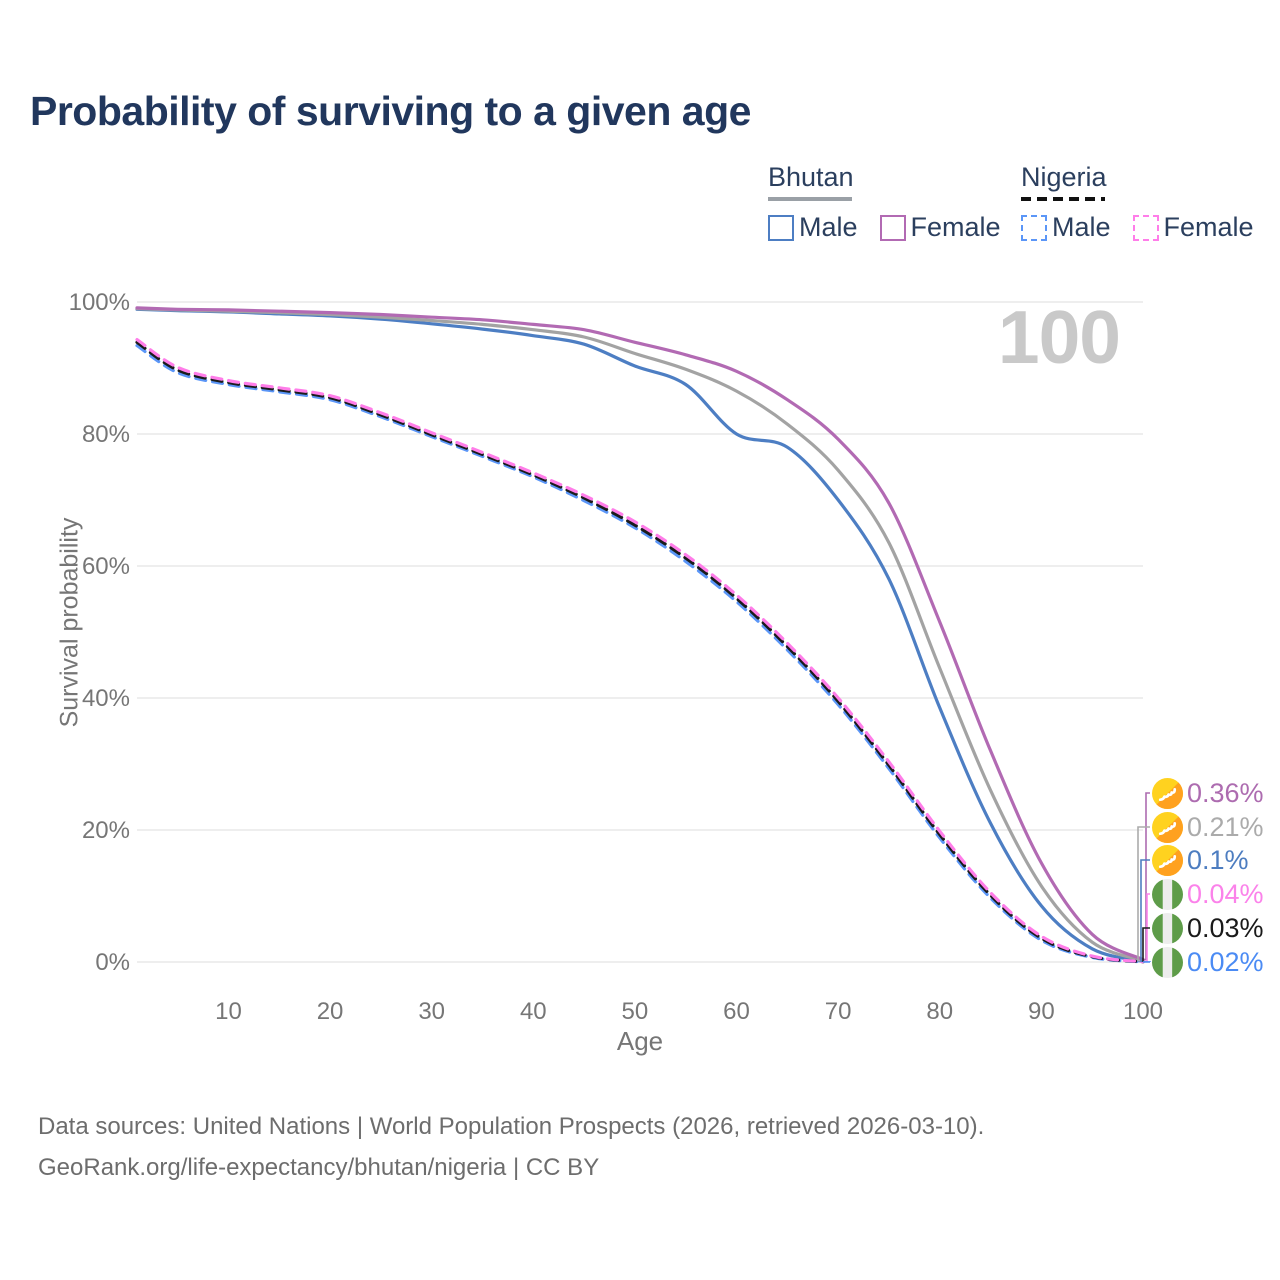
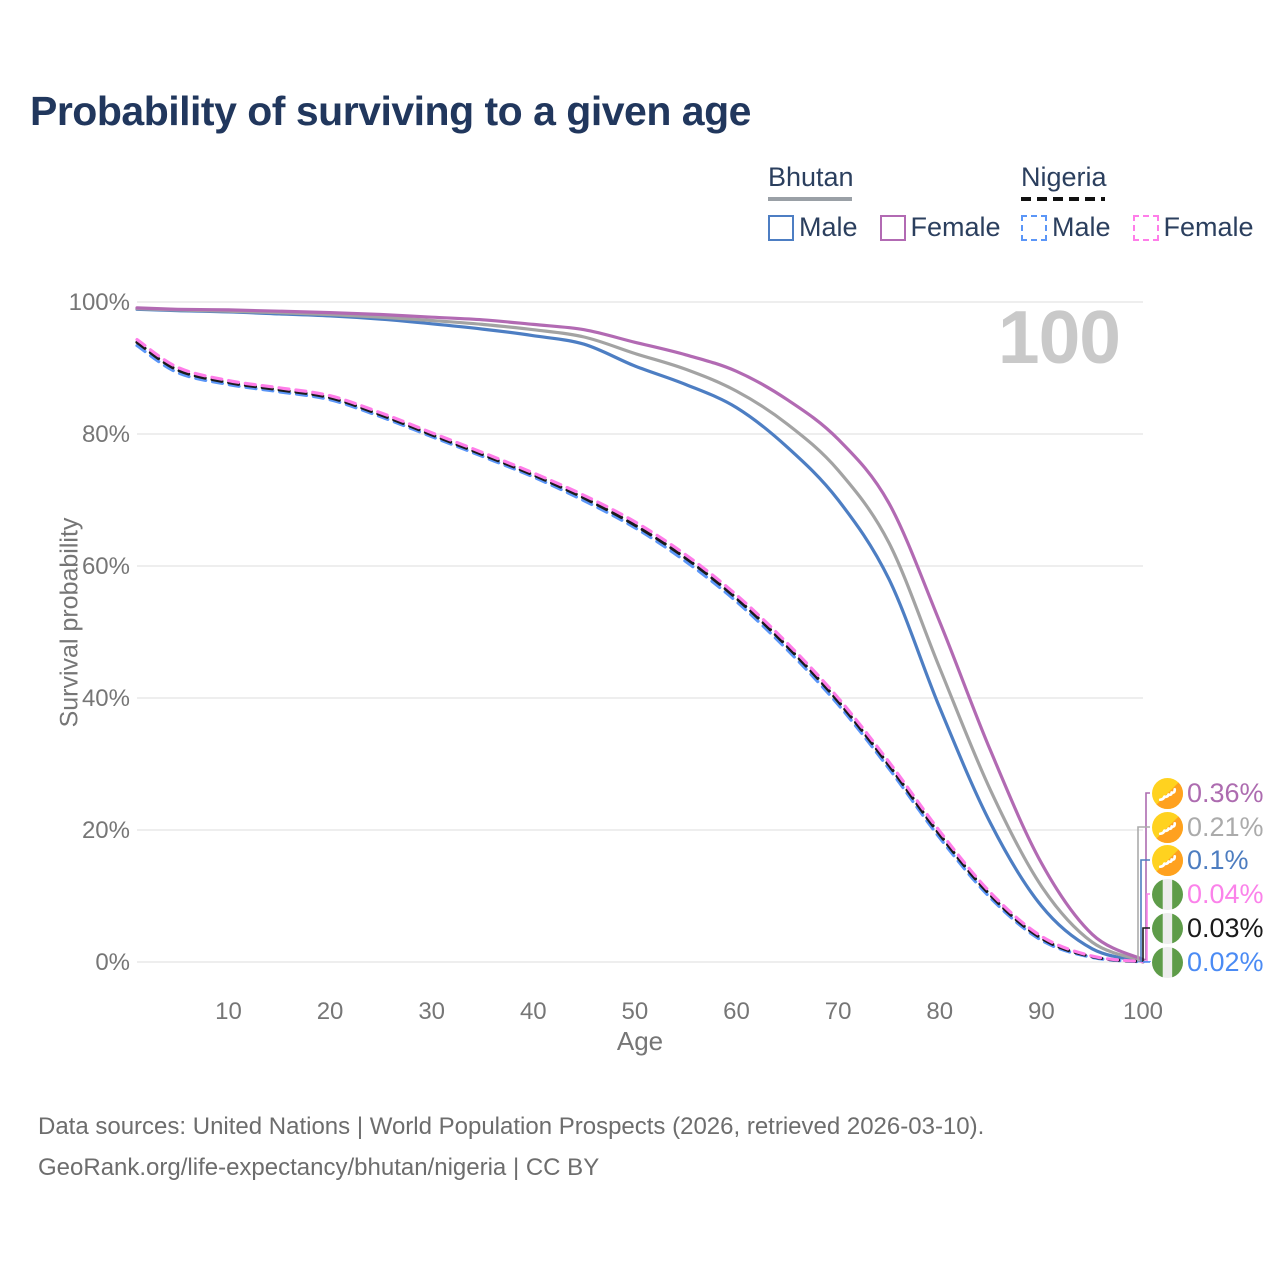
Bhutan Male/60: 80% -> 84%
